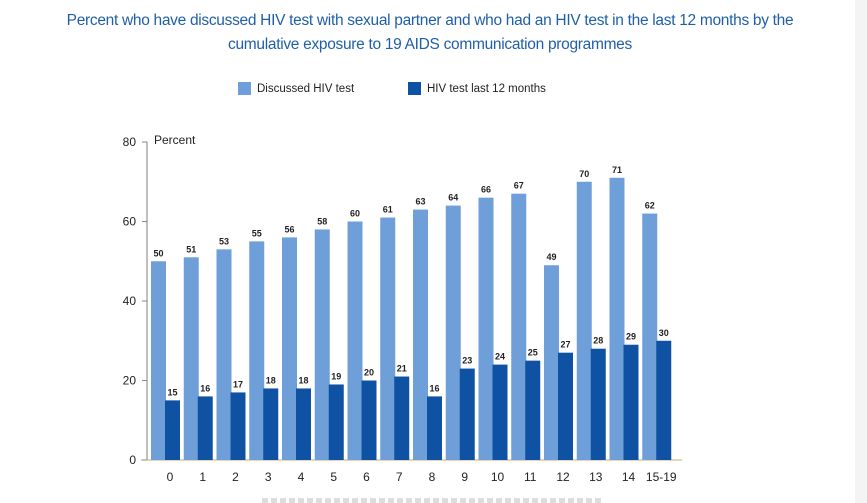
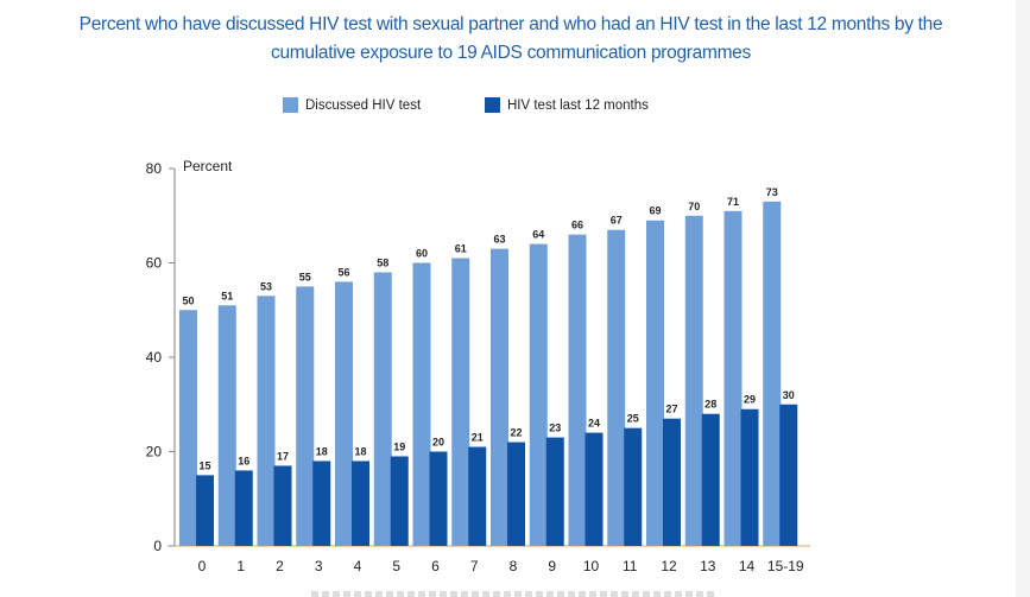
HIV test last 12 months/8: 16 -> 22
Discussed HIV test/12: 49 -> 69
Discussed HIV test/15-19: 62 -> 73
